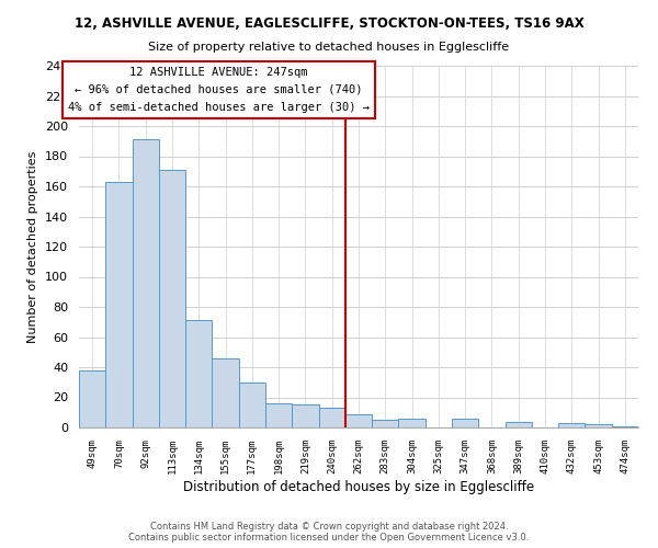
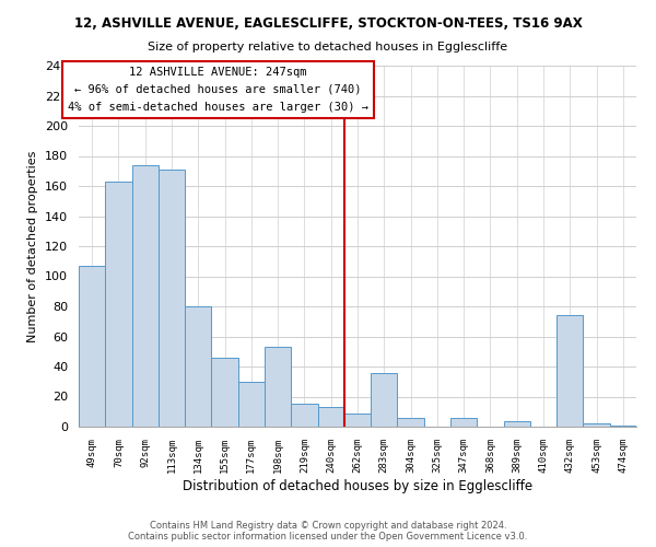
49sqm: 38 -> 107
92sqm: 191 -> 174
134sqm: 71 -> 80
198sqm: 16 -> 53
283sqm: 5 -> 36
432sqm: 3 -> 74
